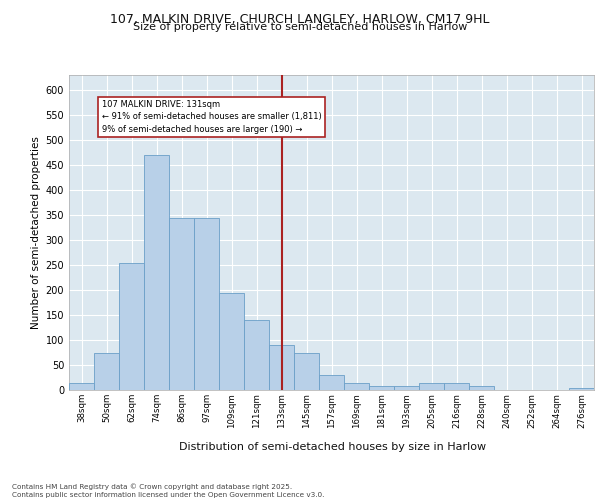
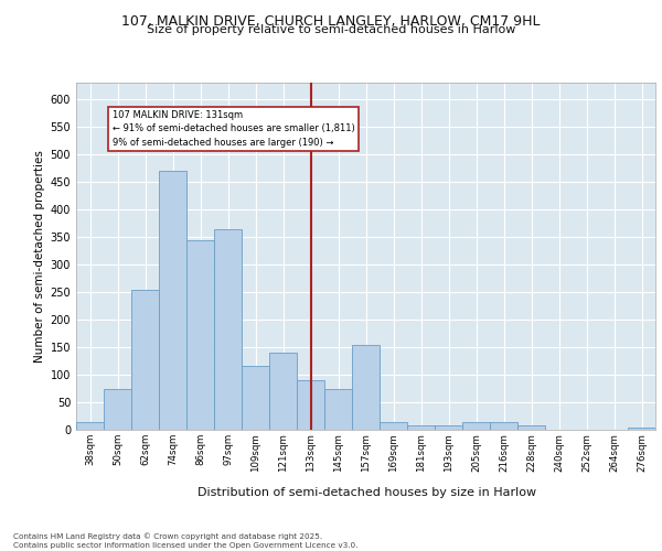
97sqm: 345 -> 364
109sqm: 195 -> 116
157sqm: 30 -> 154
